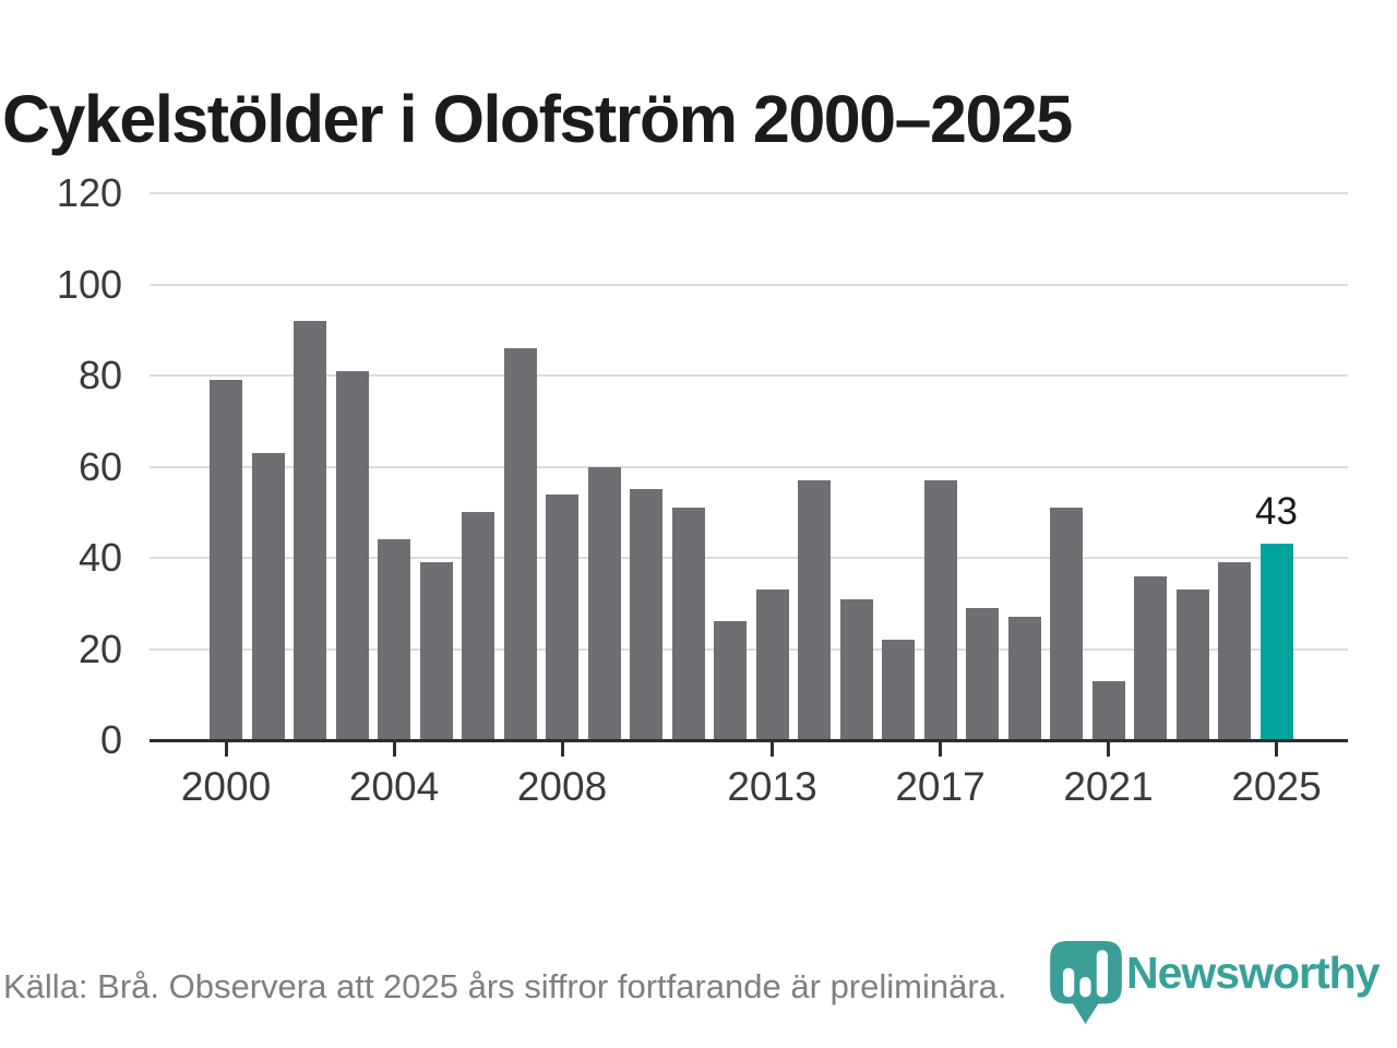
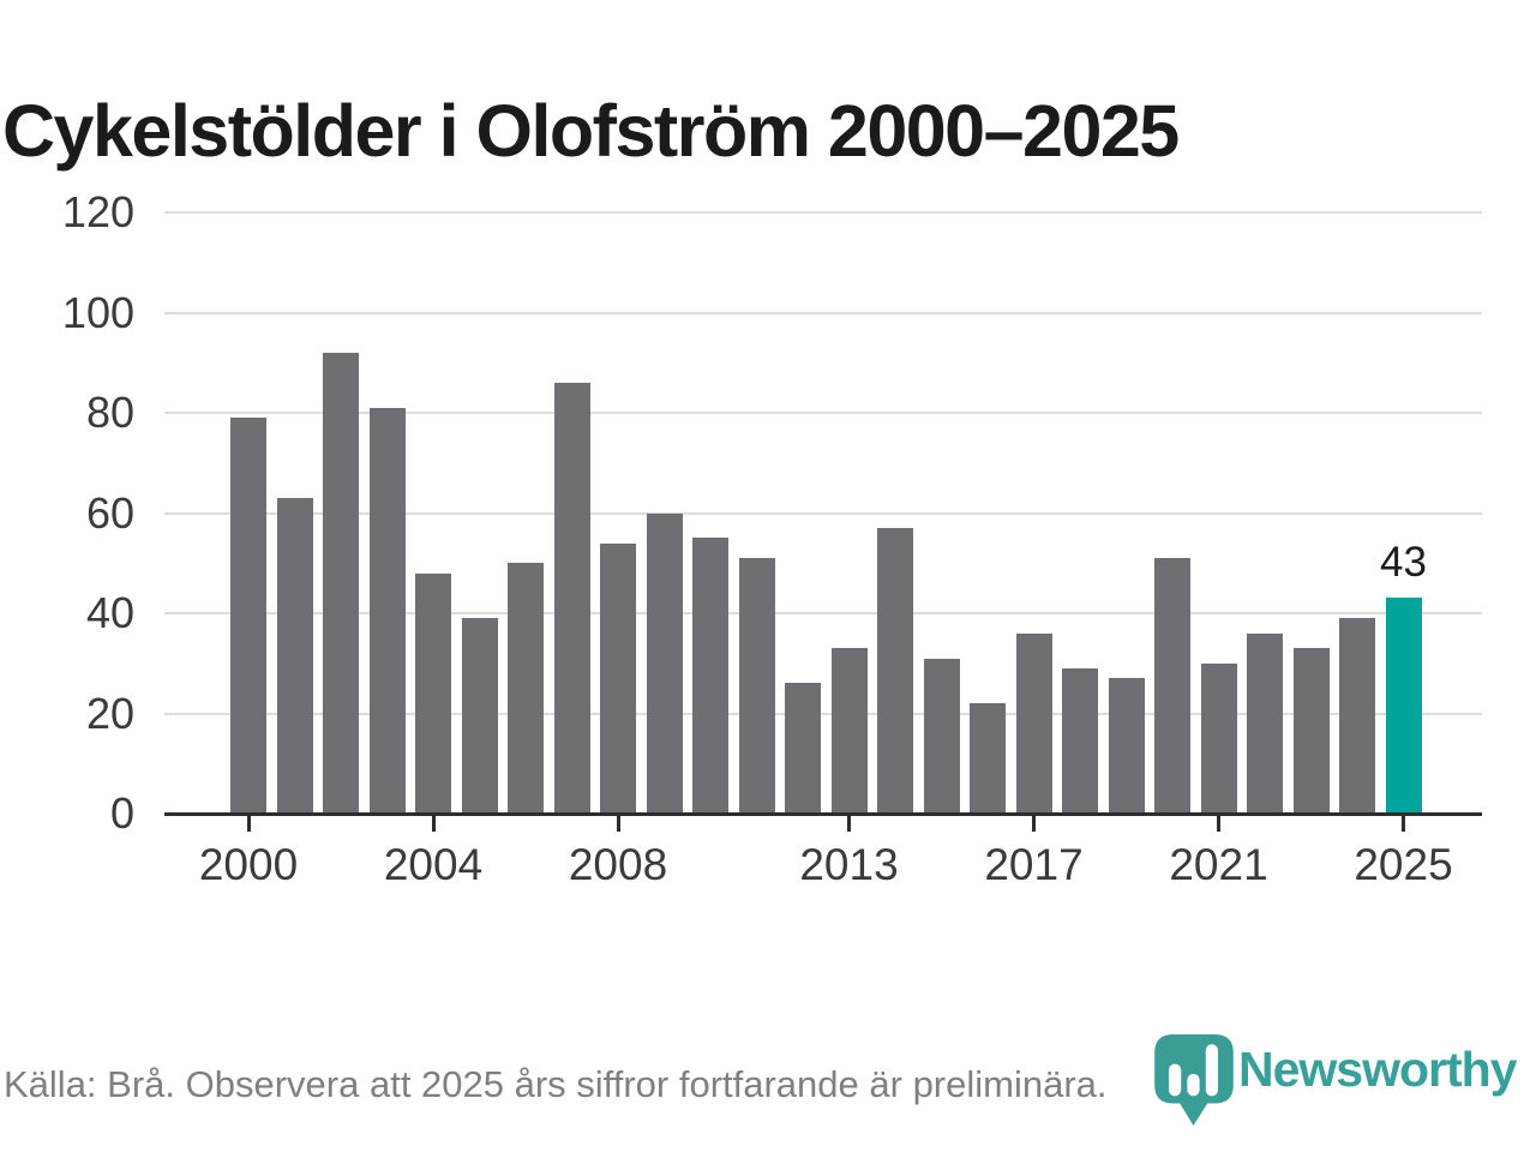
2004: 44 -> 48
2017: 57 -> 36
2021: 13 -> 30
